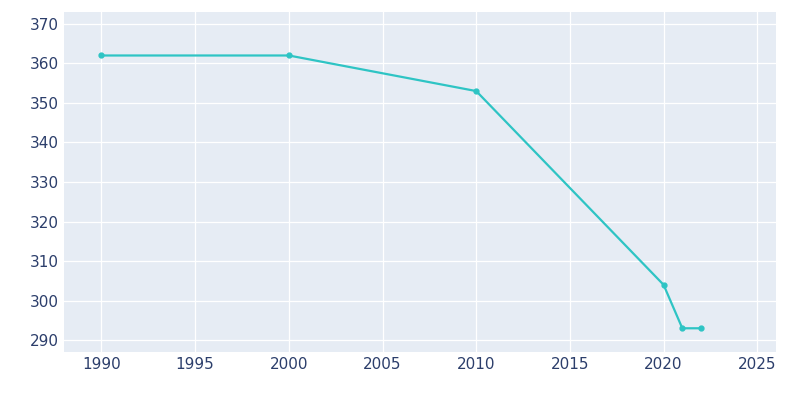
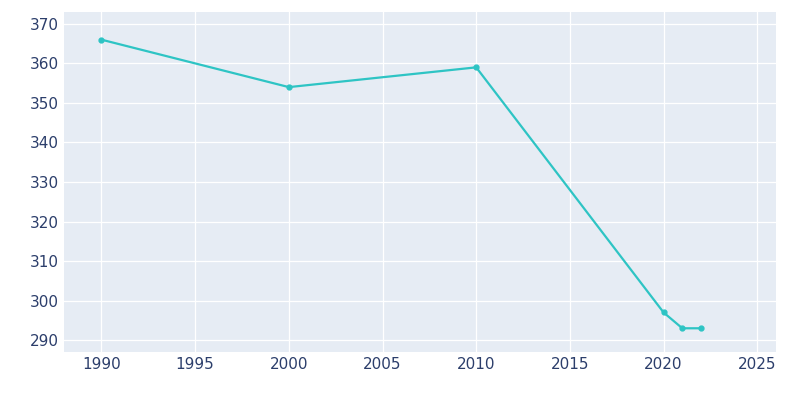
1990: 362 -> 366
2000: 362 -> 354
2010: 353 -> 359
2020: 304 -> 297
